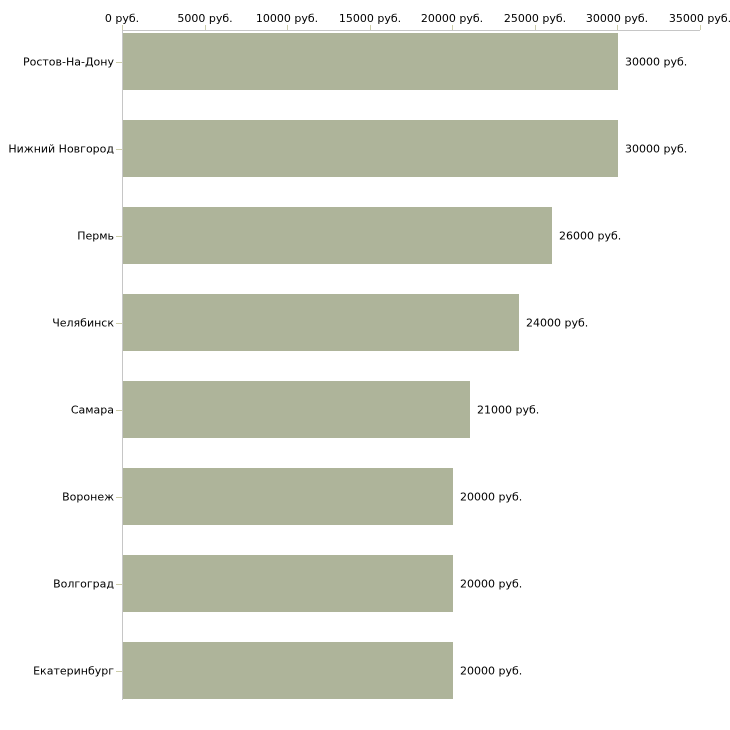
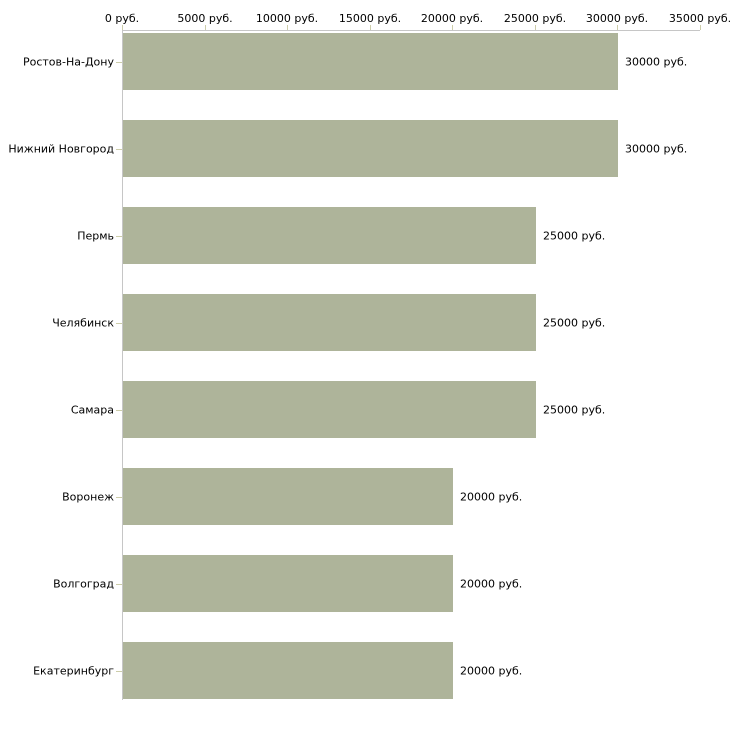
Пермь: 26000 -> 25000
Челябинск: 24000 -> 25000
Самара: 21000 -> 25000
